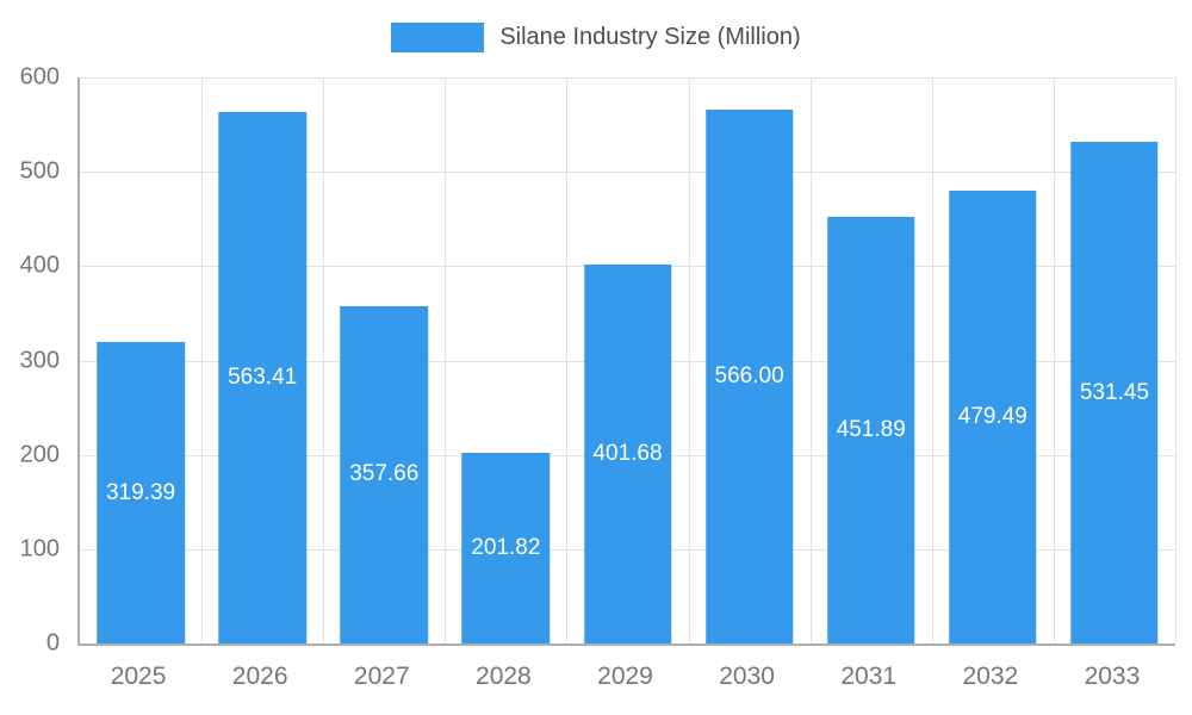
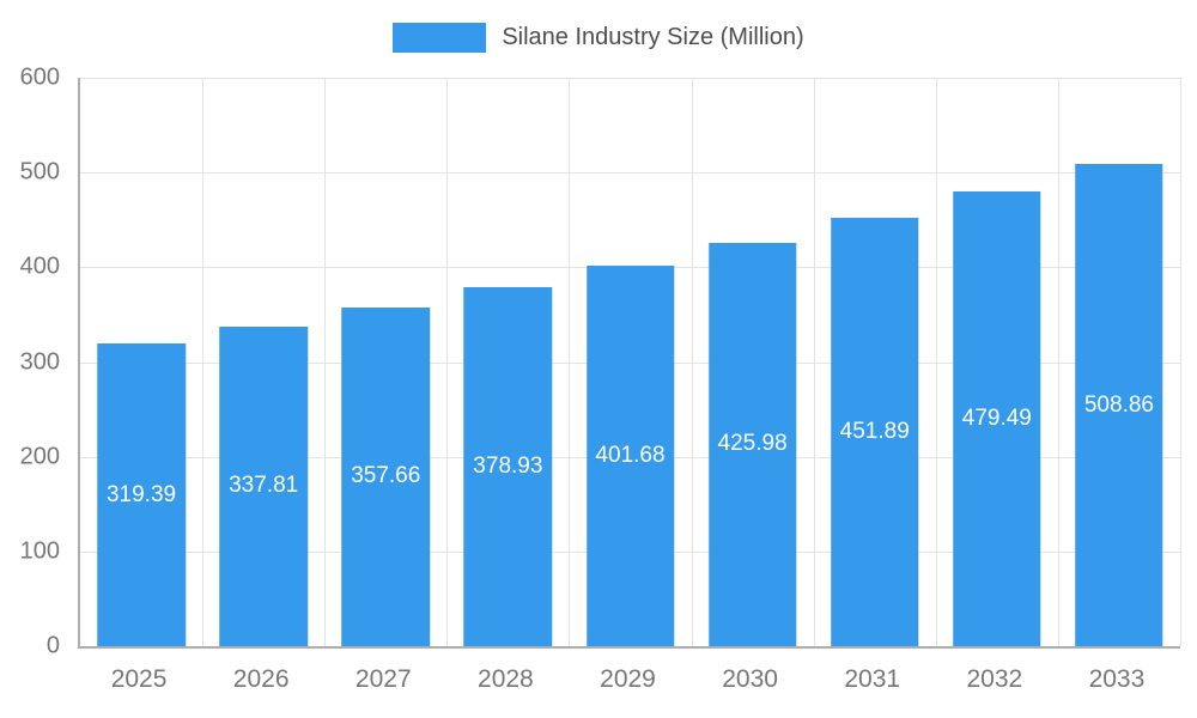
2026: 563.41 -> 337.81
2028: 201.82 -> 378.93
2030: 566.00 -> 425.98
2033: 531.45 -> 508.86
